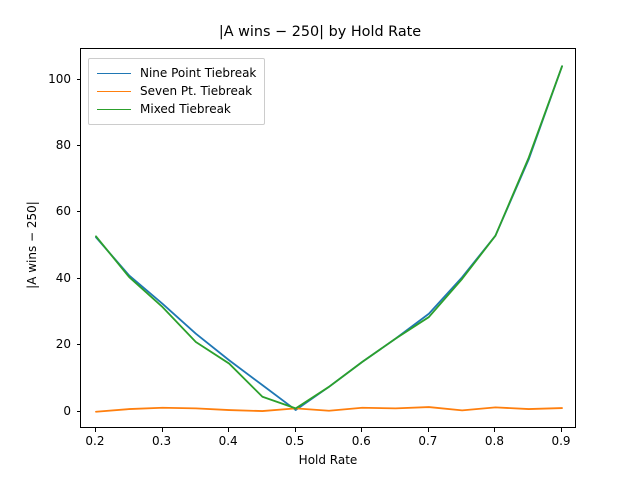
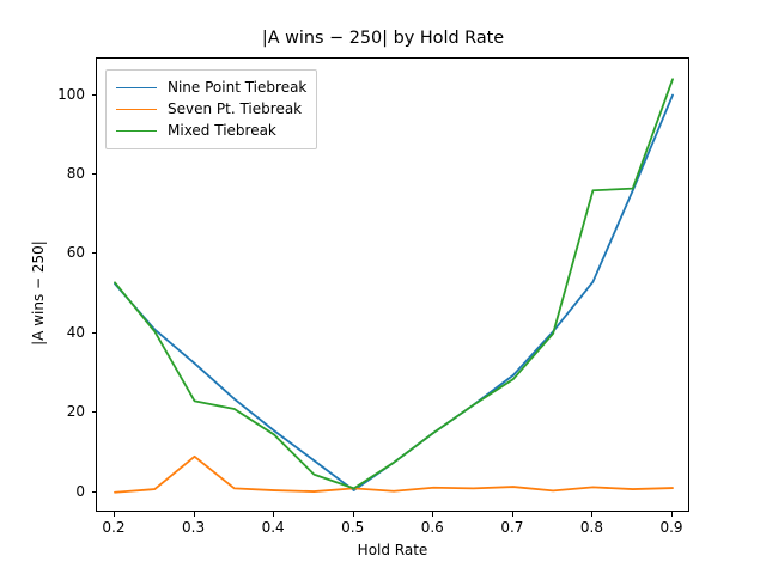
Seven Pt. Tiebreak/0.3: 1 -> 9
Mixed Tiebreak/0.3: 32 -> 23
Mixed Tiebreak/0.8: 53 -> 76
Nine Point Tiebreak/0.9: 104 -> 100
